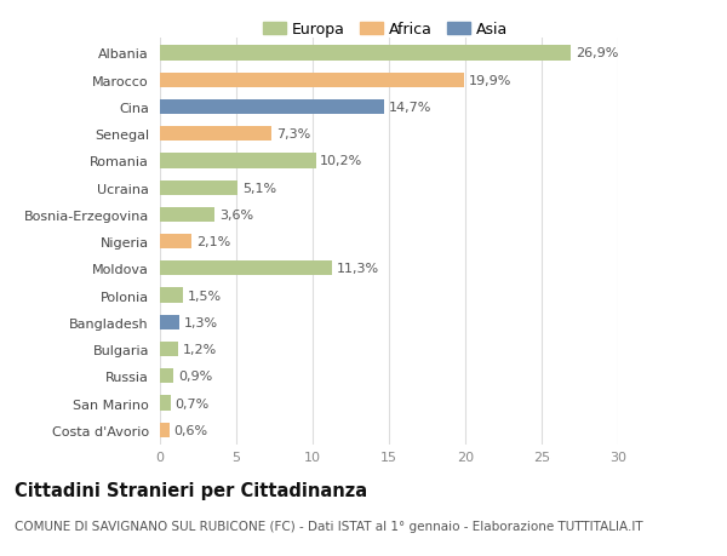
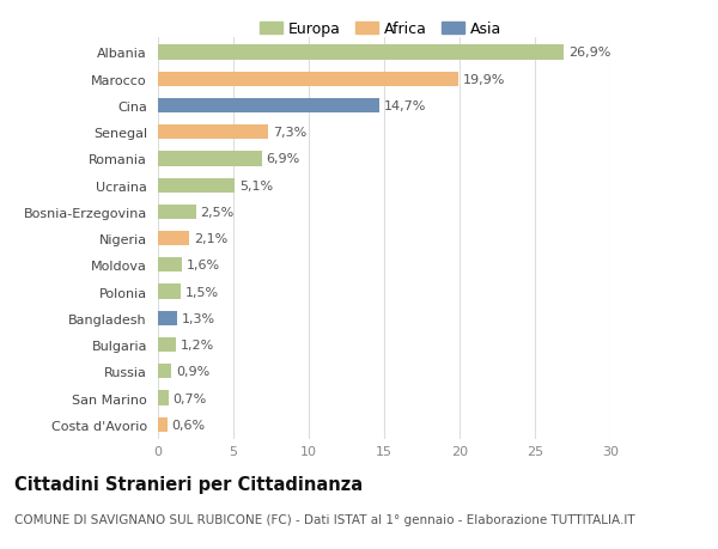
Romania: 10,2% -> 6,9%
Bosnia-Erzegovina: 3,6% -> 2,5%
Moldova: 11,3% -> 1,6%
